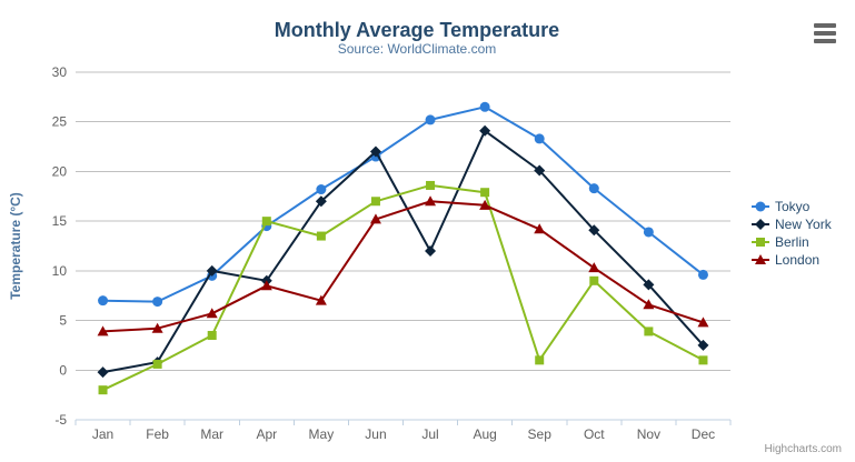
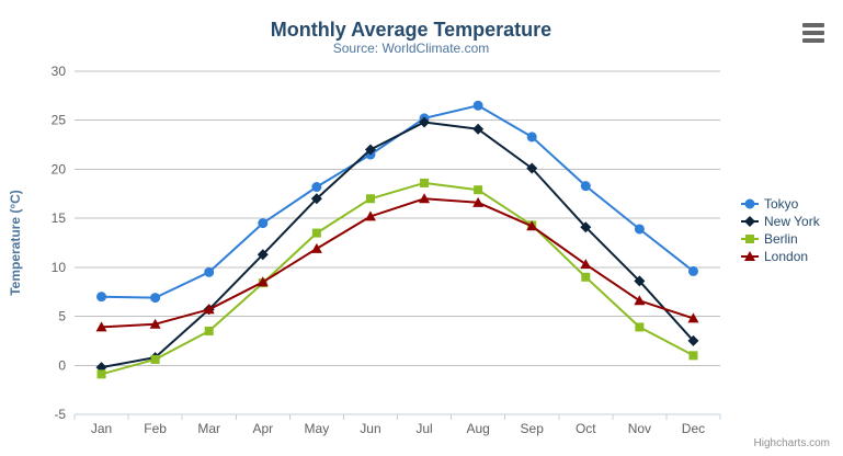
Berlin/Jan: -2 -> -1
New York/Mar: 10 -> 6
New York/Apr: 9 -> 11
Berlin/Apr: 15 -> 8
London/May: 7 -> 12
New York/Jul: 12 -> 25
Berlin/Sep: 1 -> 14
